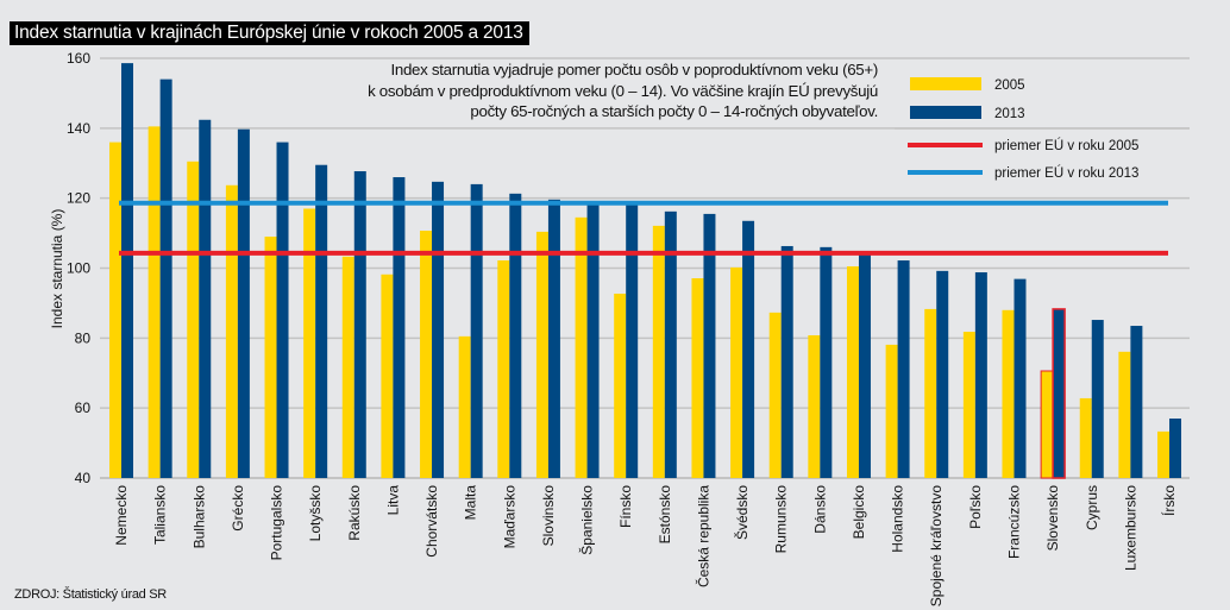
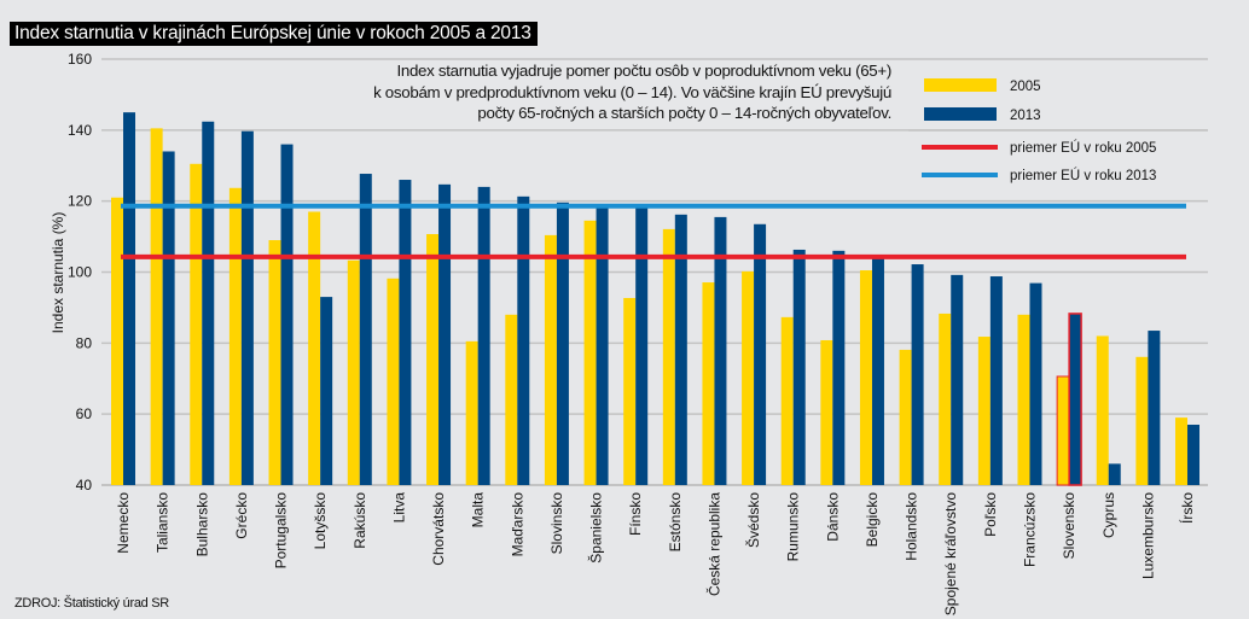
2005/Nemecko: 136 -> 121
2013/Nemecko: 159 -> 145
2013/Taliansko: 154 -> 134
2013/Lotyšsko: 130 -> 93
2005/Maďarsko: 102 -> 88
2005/Cyprus: 63 -> 82
2013/Cyprus: 85 -> 46
2005/Írsko: 53 -> 59
